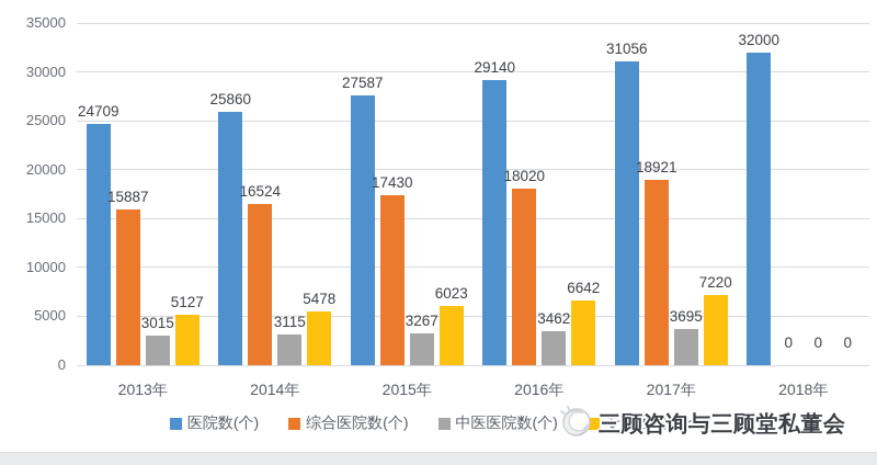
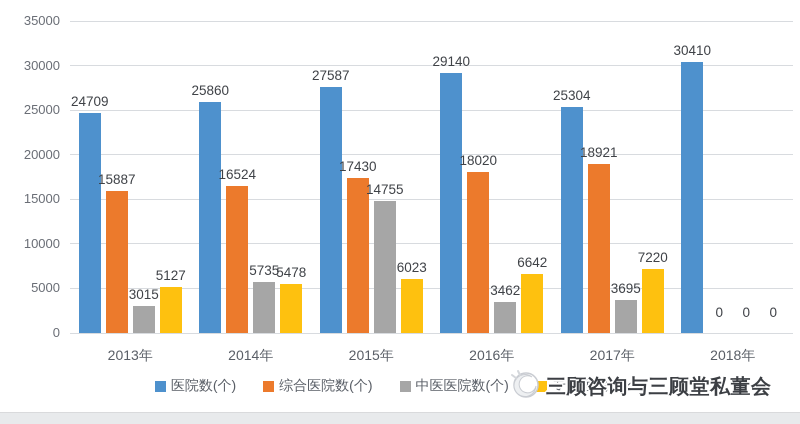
中医医院数(个)/2014年: 3115 -> 5735
中医医院数(个)/2015年: 3267 -> 14755
医院数(个)/2017年: 31056 -> 25304
医院数(个)/2018年: 32000 -> 30410
